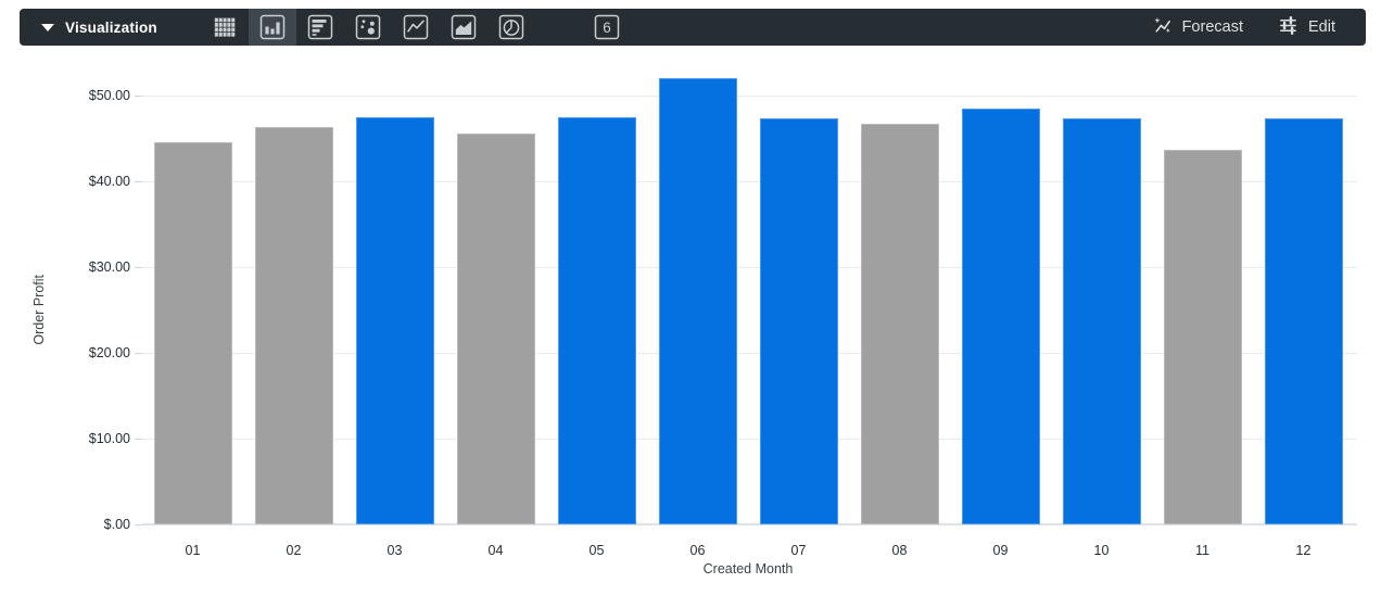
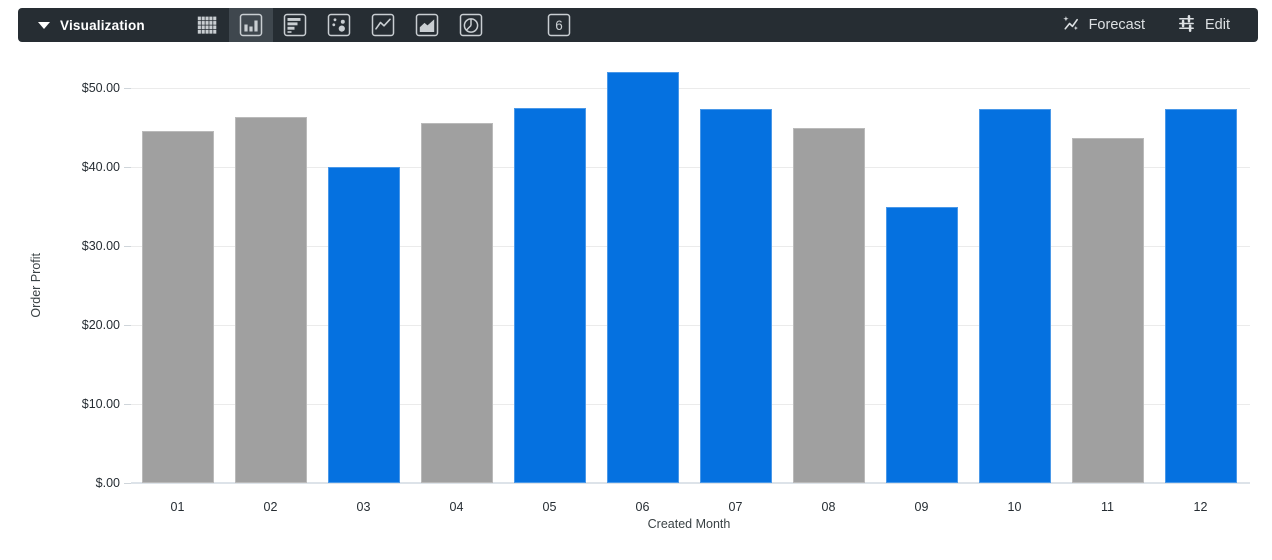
03: $48 -> $40
08: $47 -> $45
09: $48 -> $35
